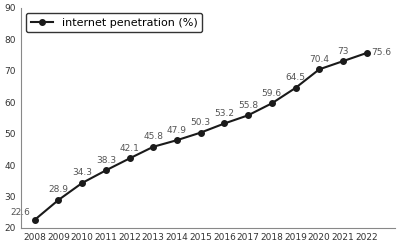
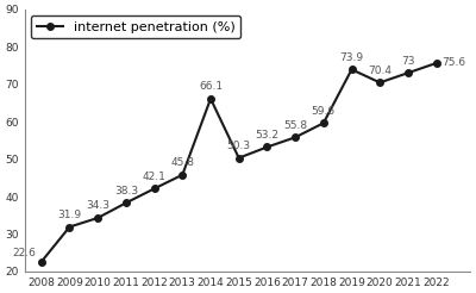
2009: 28.9 -> 31.9
2014: 47.9 -> 66.1
2019: 64.5 -> 73.9
